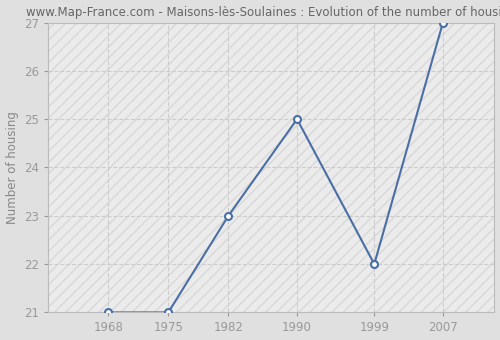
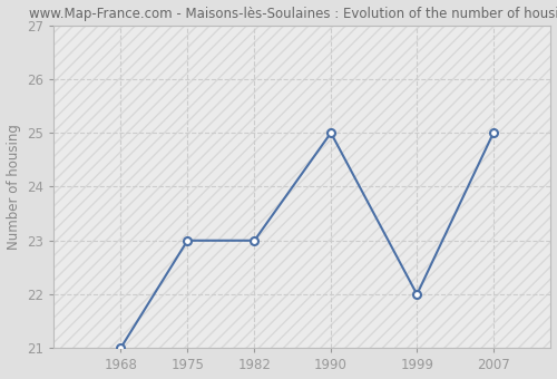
1975: 21 -> 23
2007: 27 -> 25
